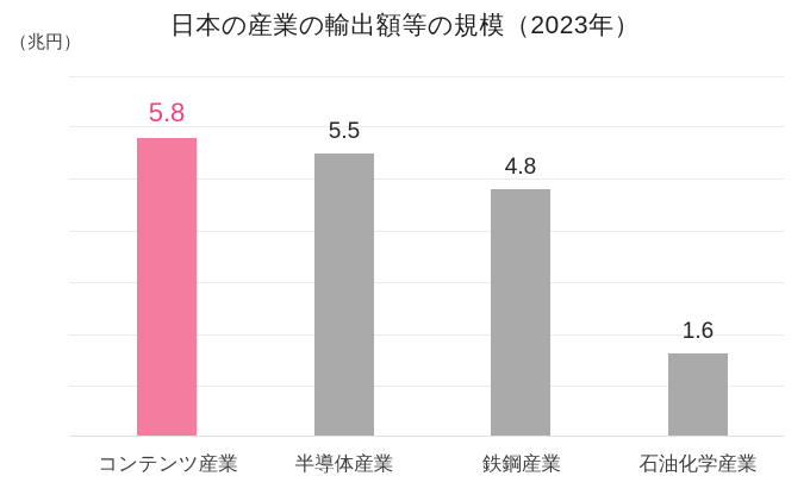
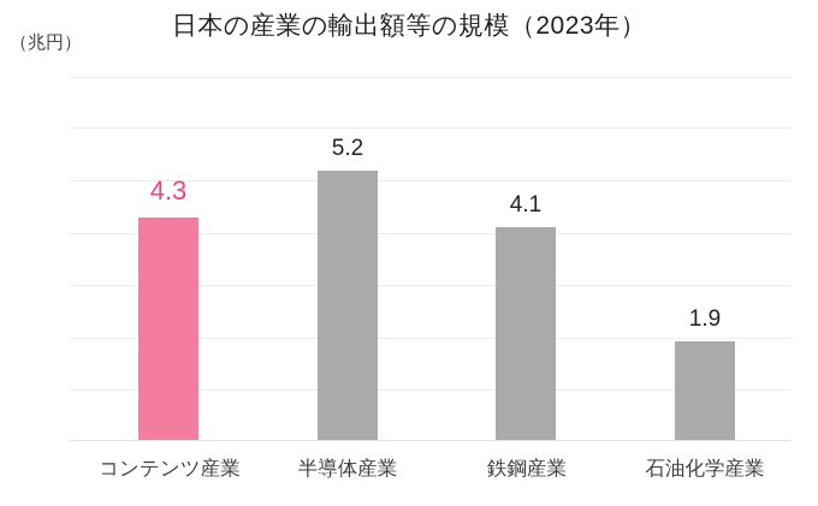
コンテンツ産業: 5.8 -> 4.3
半導体産業: 5.5 -> 5.2
鉄鋼産業: 4.8 -> 4.1
石油化学産業: 1.6 -> 1.9
